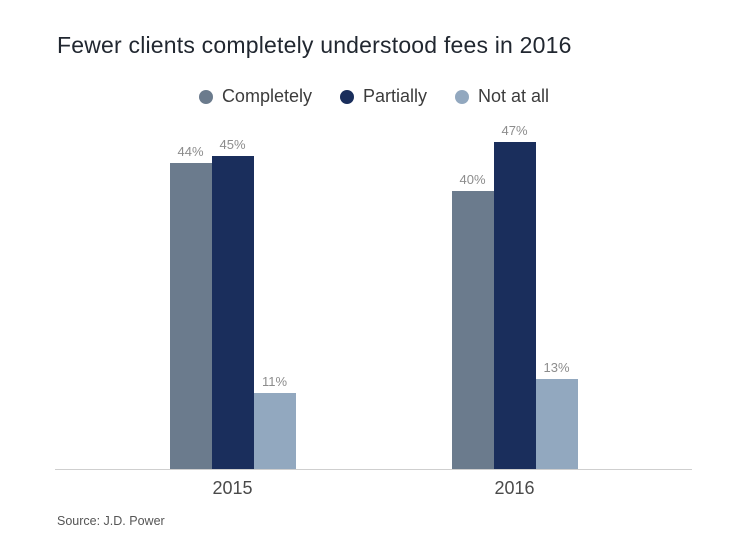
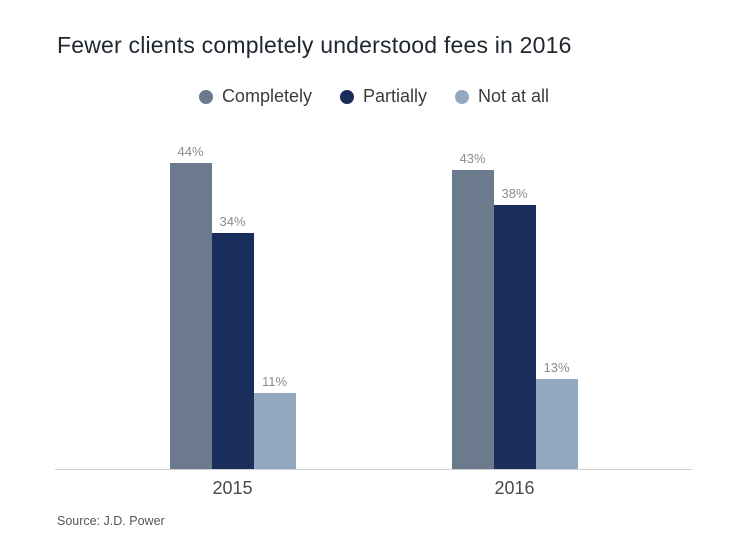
Partially/2015: 45% -> 34%
Completely/2016: 40% -> 43%
Partially/2016: 47% -> 38%
